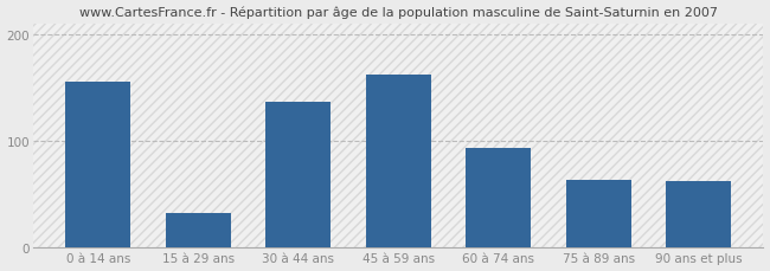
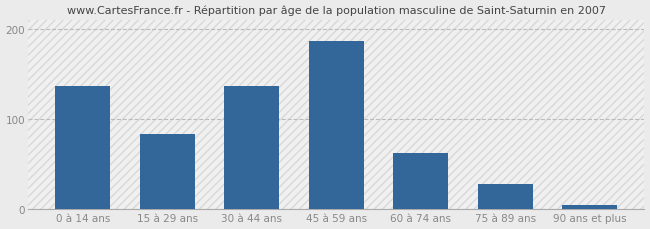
0 à 14 ans: 156 -> 137
15 à 29 ans: 32 -> 83
45 à 59 ans: 162 -> 187
60 à 74 ans: 94 -> 62
75 à 89 ans: 64 -> 28
90 ans et plus: 62 -> 5
